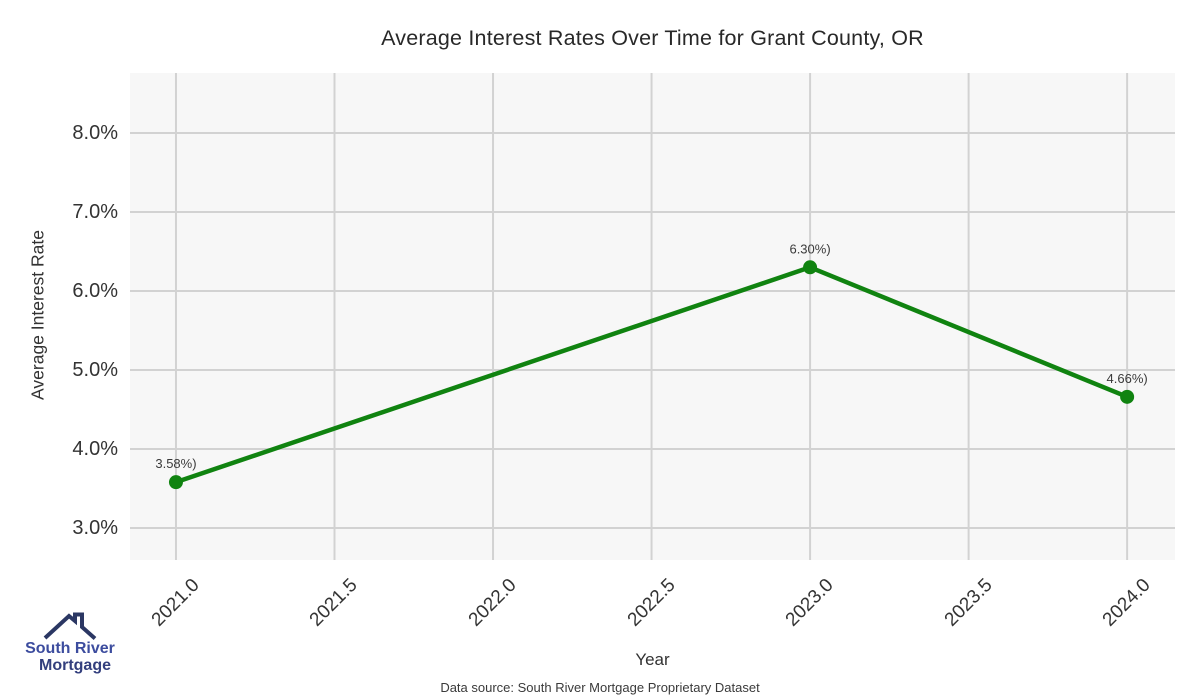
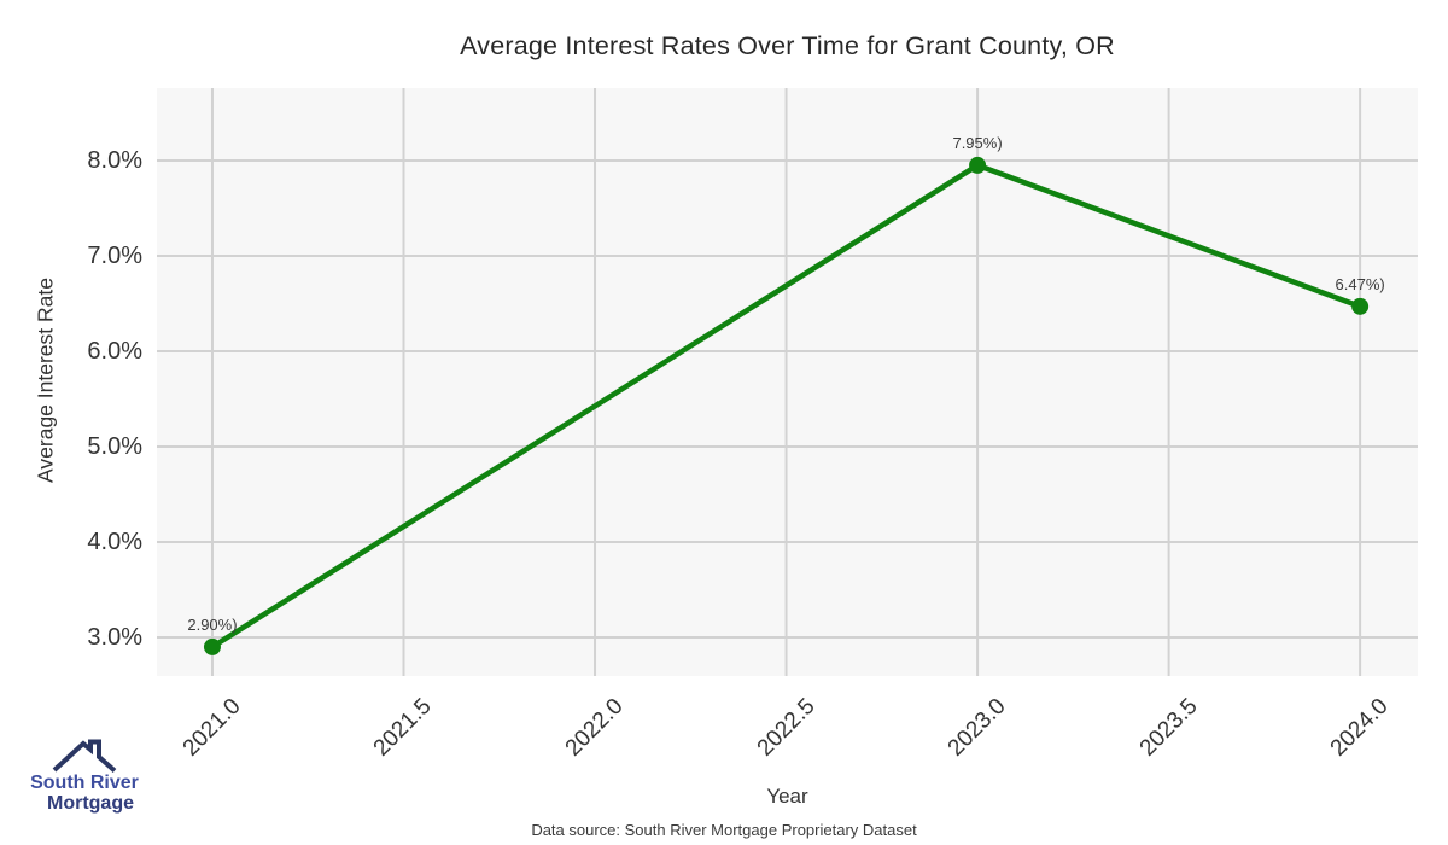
2021.0: 3.58% -> 2.90%
2023.0: 6.30% -> 7.95%
2024.0: 4.66% -> 6.47%
